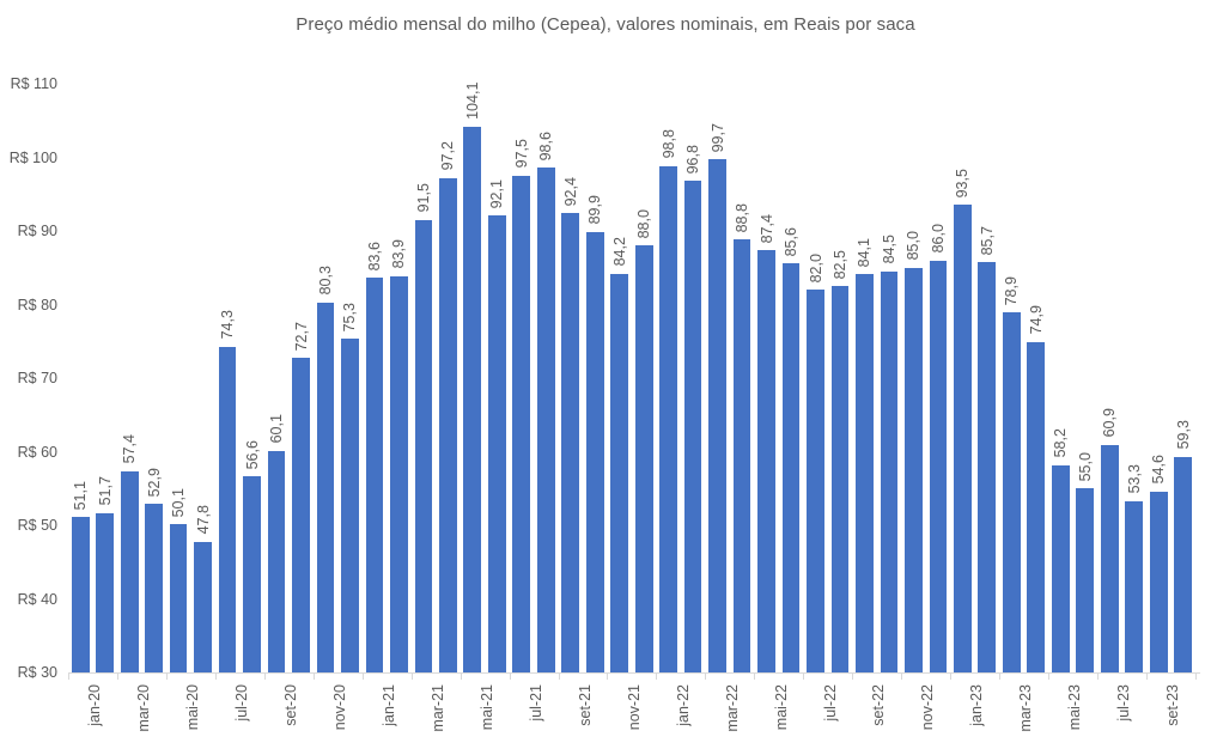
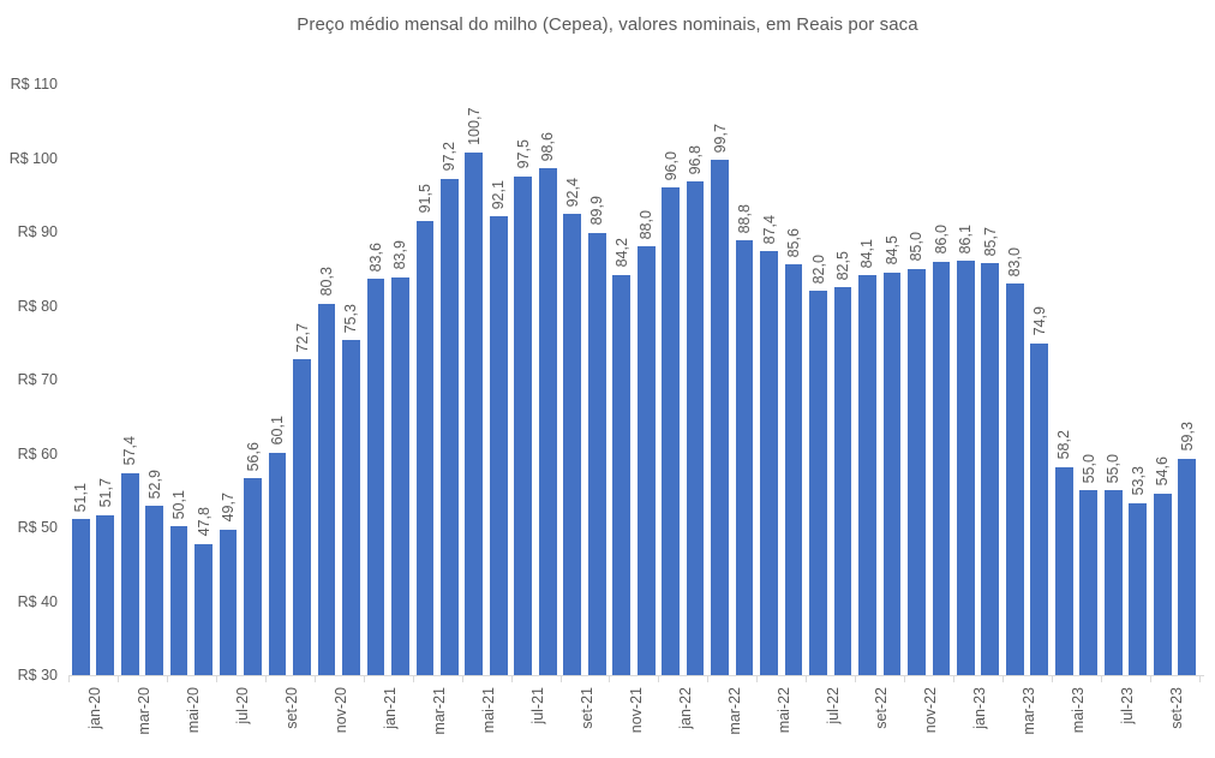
jul-20: 74,3 -> 49,7
mai-21: 104,1 -> 100,7
jan-22: 98,8 -> 96,0
jan-23: 93,5 -> 86,1
mar-23: 78,9 -> 83,0
jul-23: 60,9 -> 55,0
